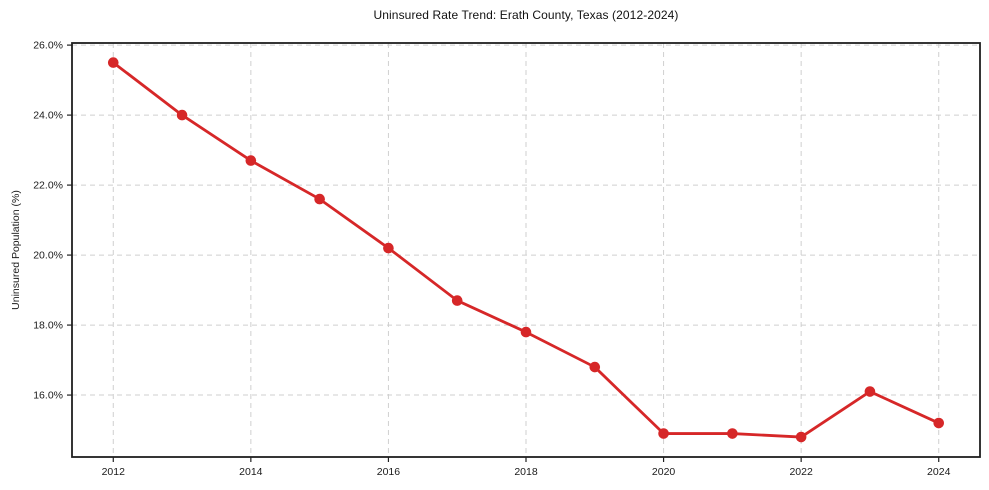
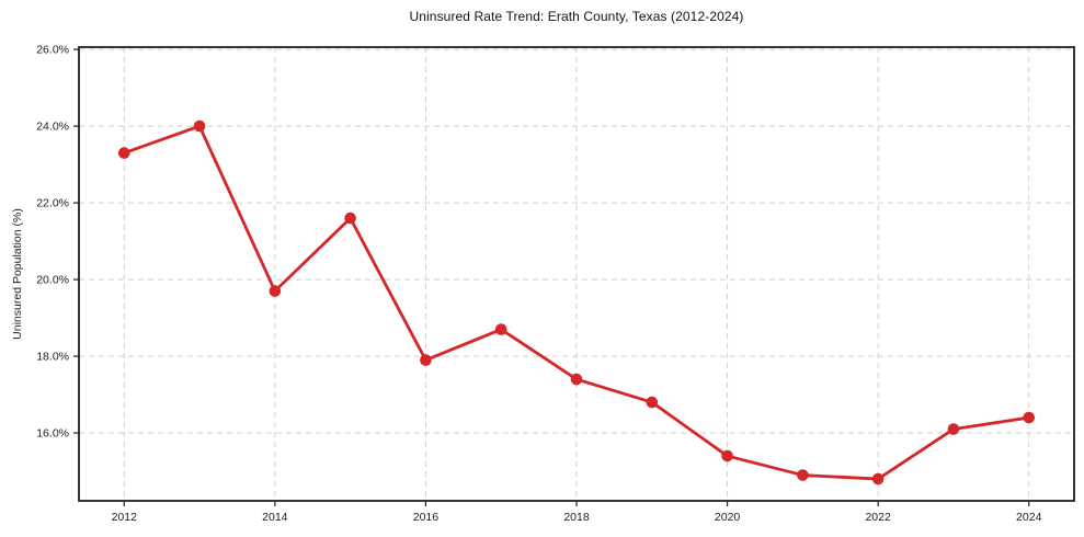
2012: 25.5% -> 23.3%
2014: 22.7% -> 19.7%
2016: 20.2% -> 17.9%
2018: 17.8% -> 17.4%
2020: 14.9% -> 15.4%
2024: 15.2% -> 16.4%
